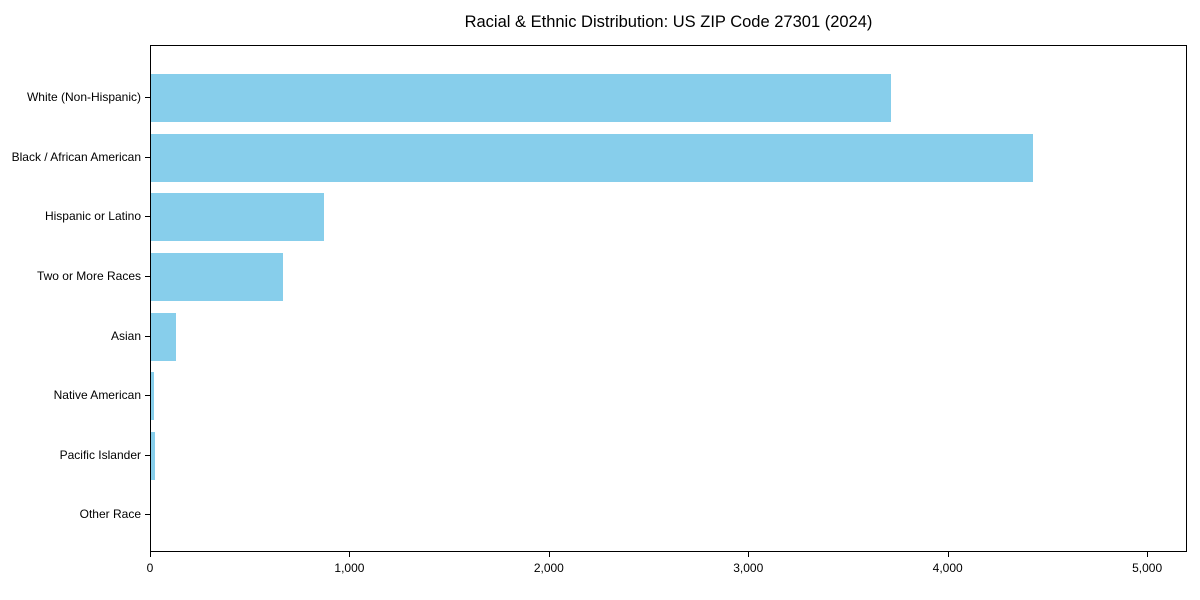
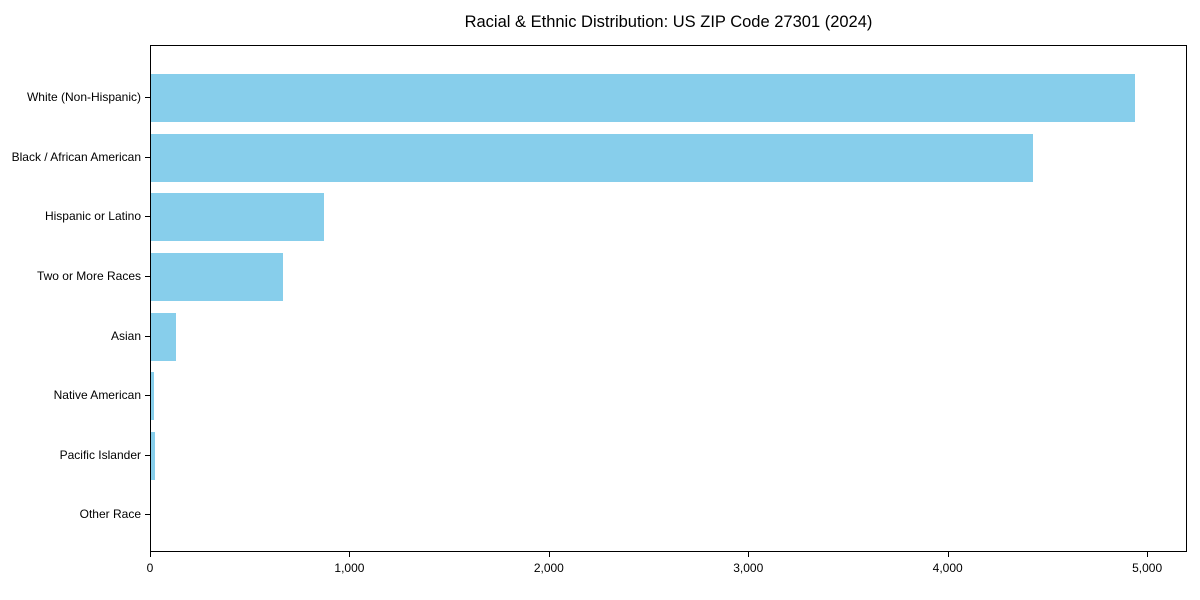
White (Non-Hispanic): 3720 -> 4940
